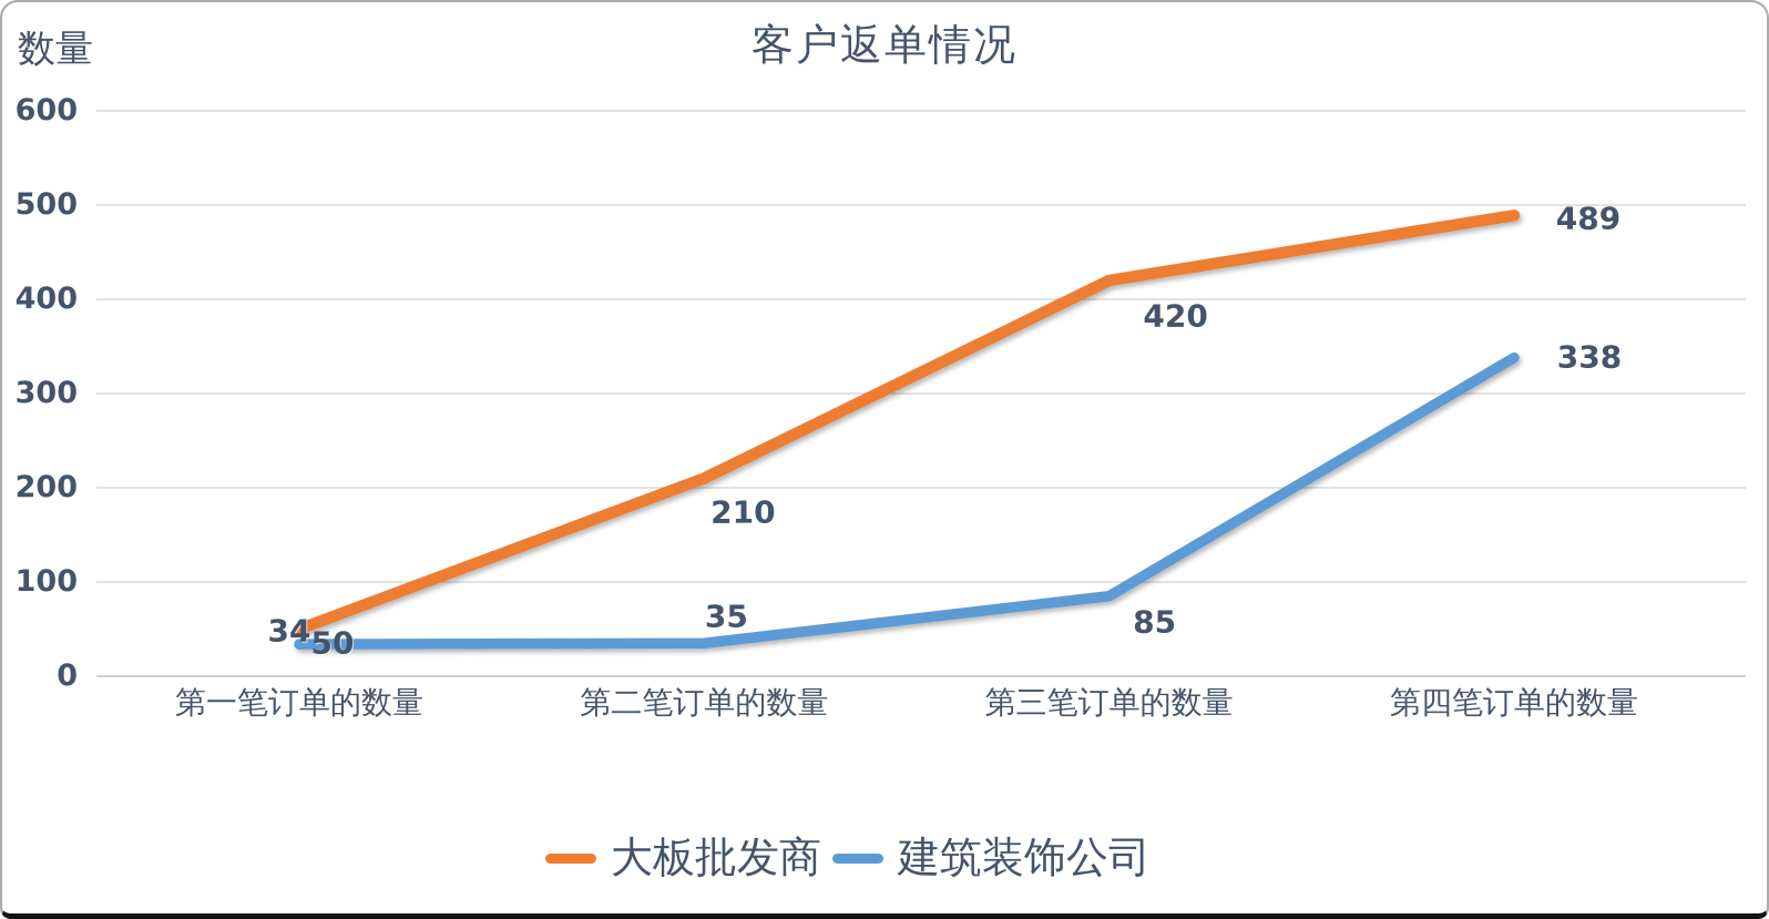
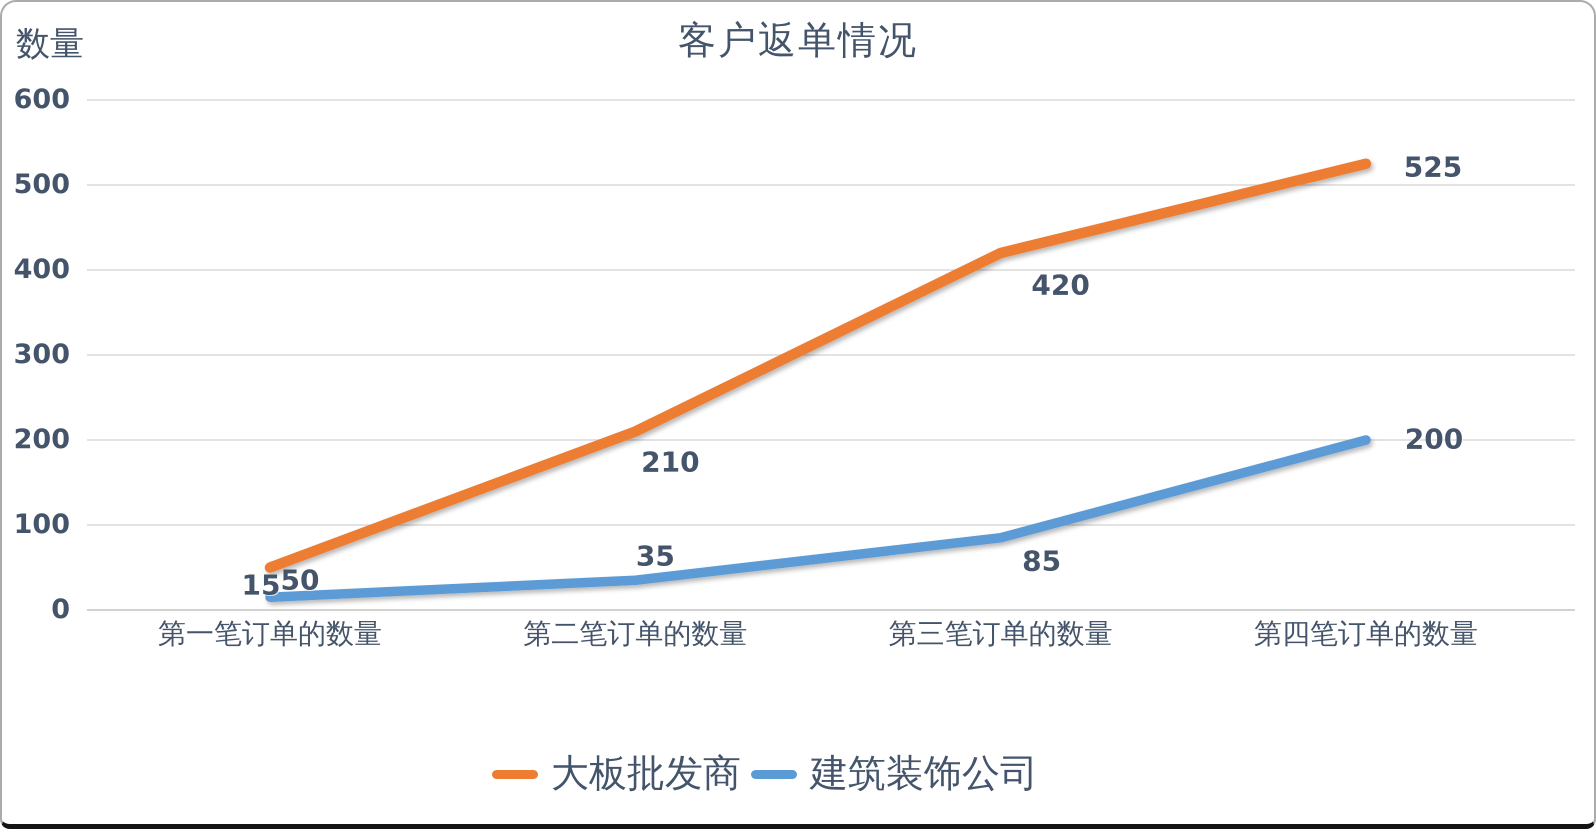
建筑装饰公司/第一笔订单的数量: 34 -> 15
大板批发商/第四笔订单的数量: 489 -> 525
建筑装饰公司/第四笔订单的数量: 338 -> 200
